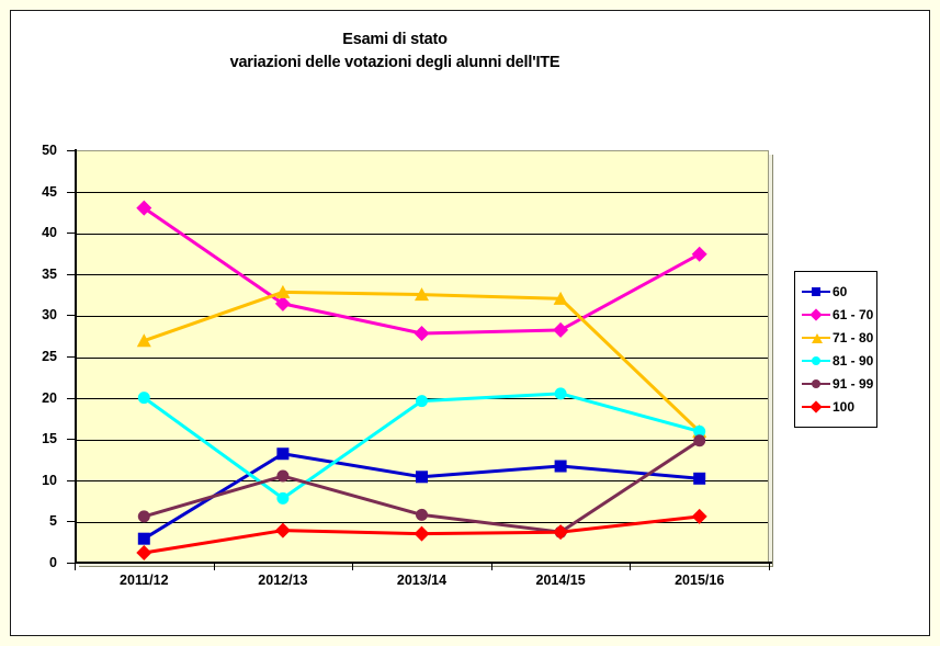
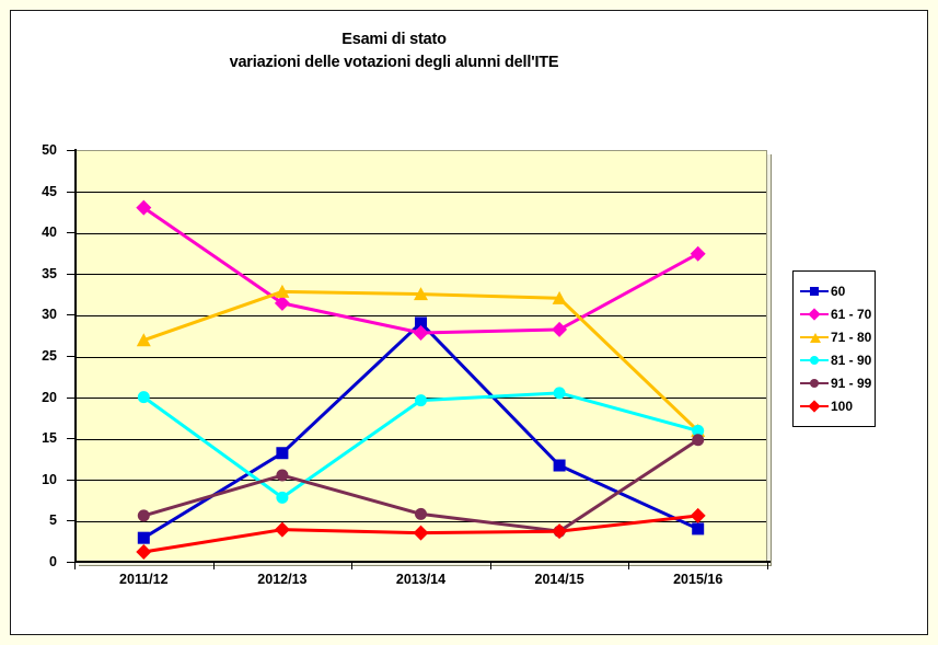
60/2013/14: 10 -> 29
60/2015/16: 10 -> 4
